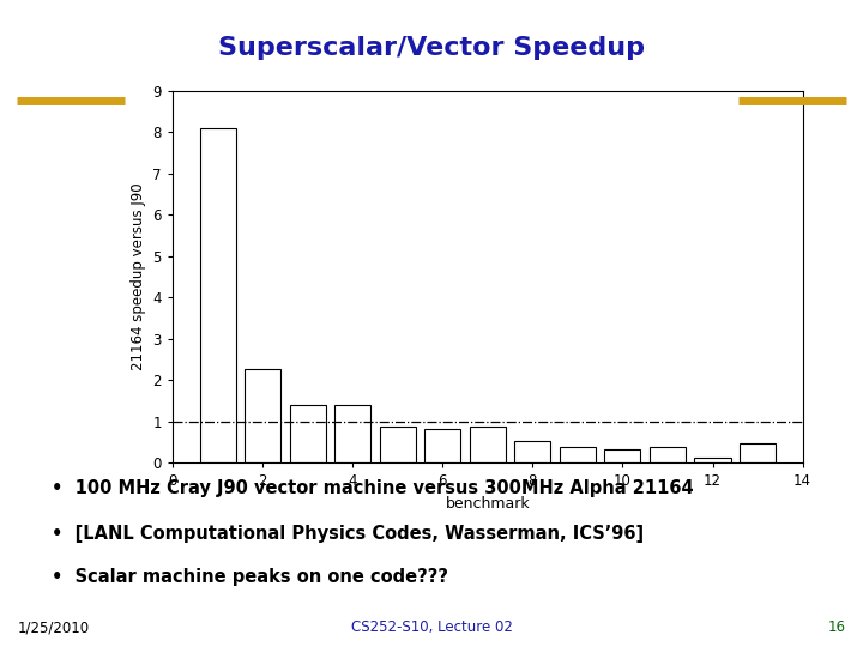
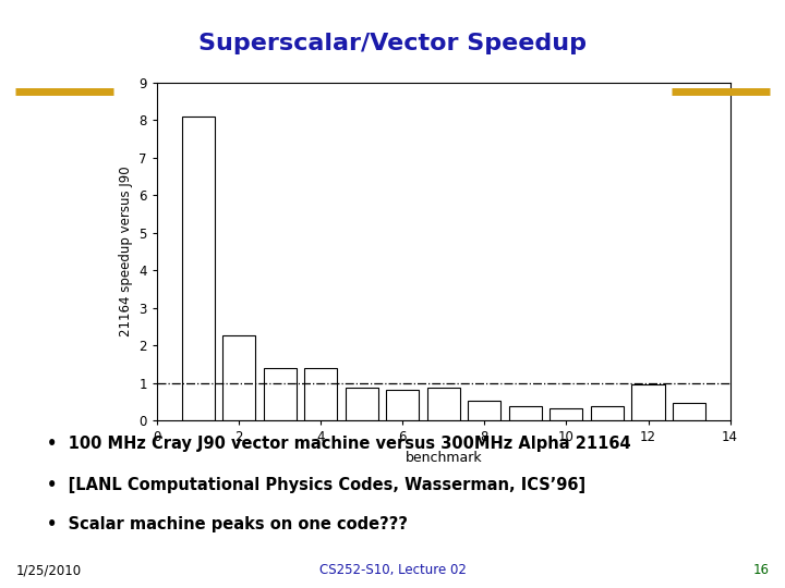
12: 0.12 -> 0.95
